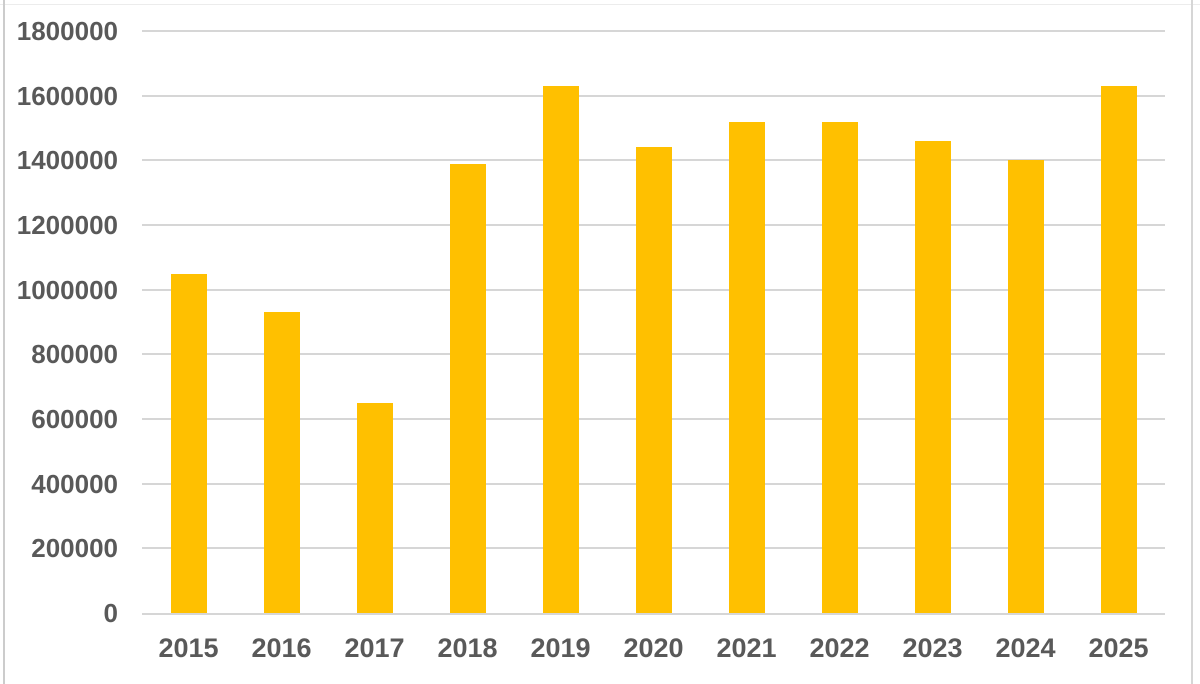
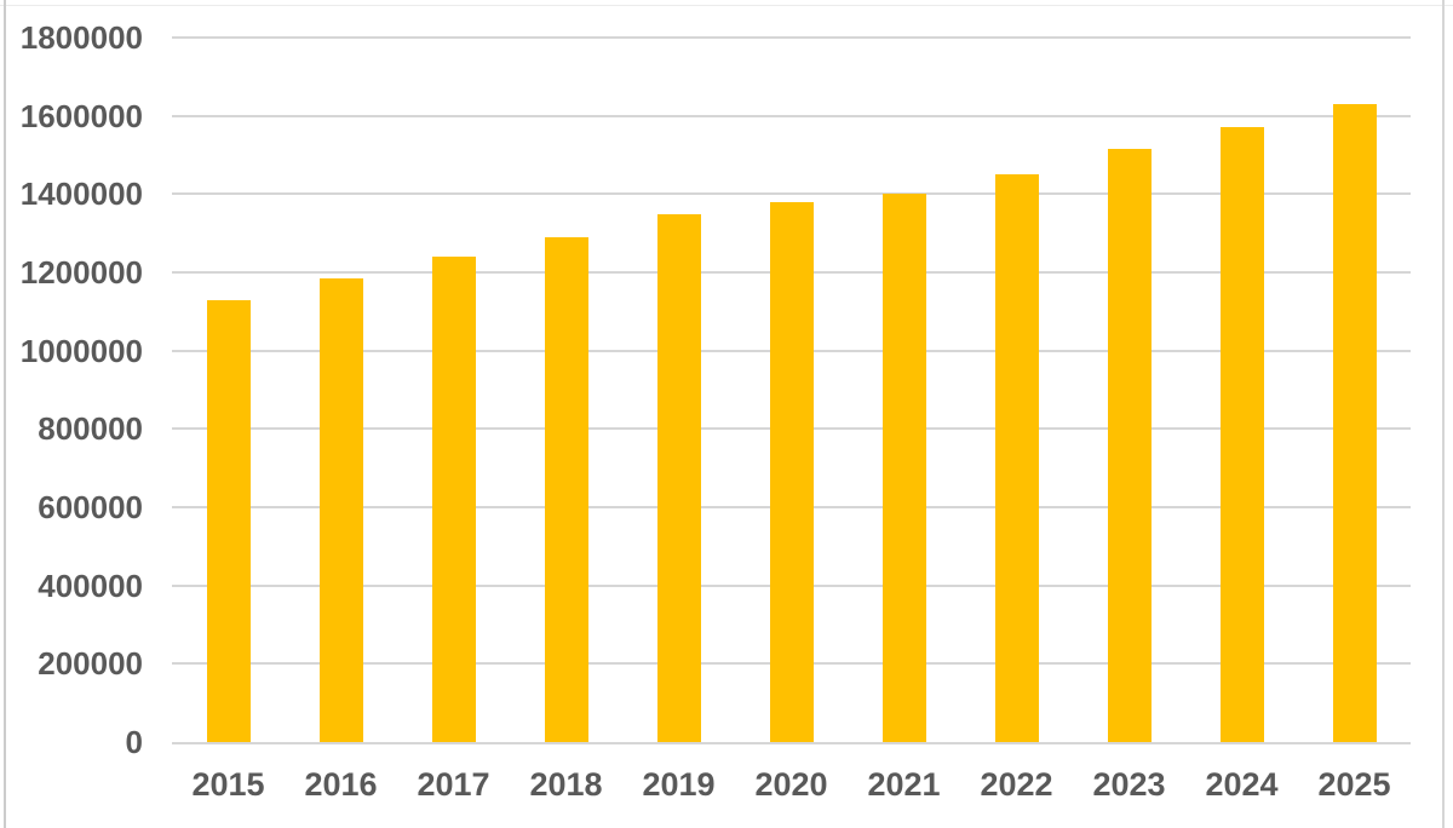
2015: 1050000 -> 1130000
2016: 930000 -> 1180000
2017: 650000 -> 1240000
2018: 1390000 -> 1290000
2019: 1630000 -> 1350000
2020: 1440000 -> 1380000
2021: 1520000 -> 1400000
2022: 1520000 -> 1450000
2023: 1460000 -> 1520000
2024: 1400000 -> 1570000
